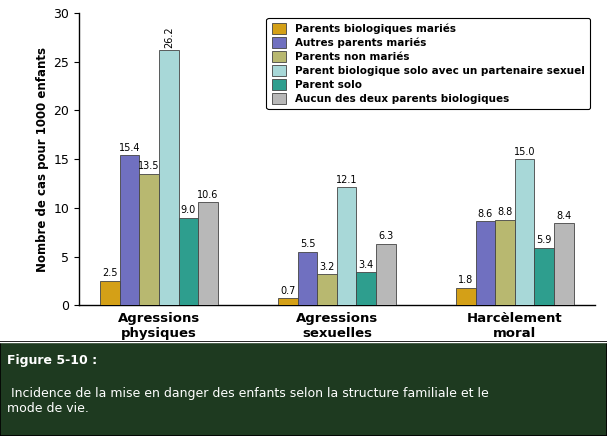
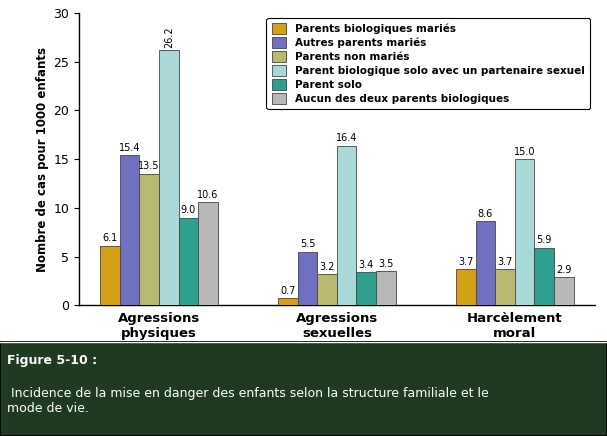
Parents biologiques mariés/Agressions physiques: 2.5 -> 6.1
Parent biologique solo avec un partenaire sexuel/Agressions sexuelles: 12.1 -> 16.4
Aucun des deux parents biologiques/Agressions sexuelles: 6.3 -> 3.5
Parents biologiques mariés/Harcèlement moral: 1.8 -> 3.7
Parents non mariés/Harcèlement moral: 8.8 -> 3.7
Aucun des deux parents biologiques/Harcèlement moral: 8.4 -> 2.9
